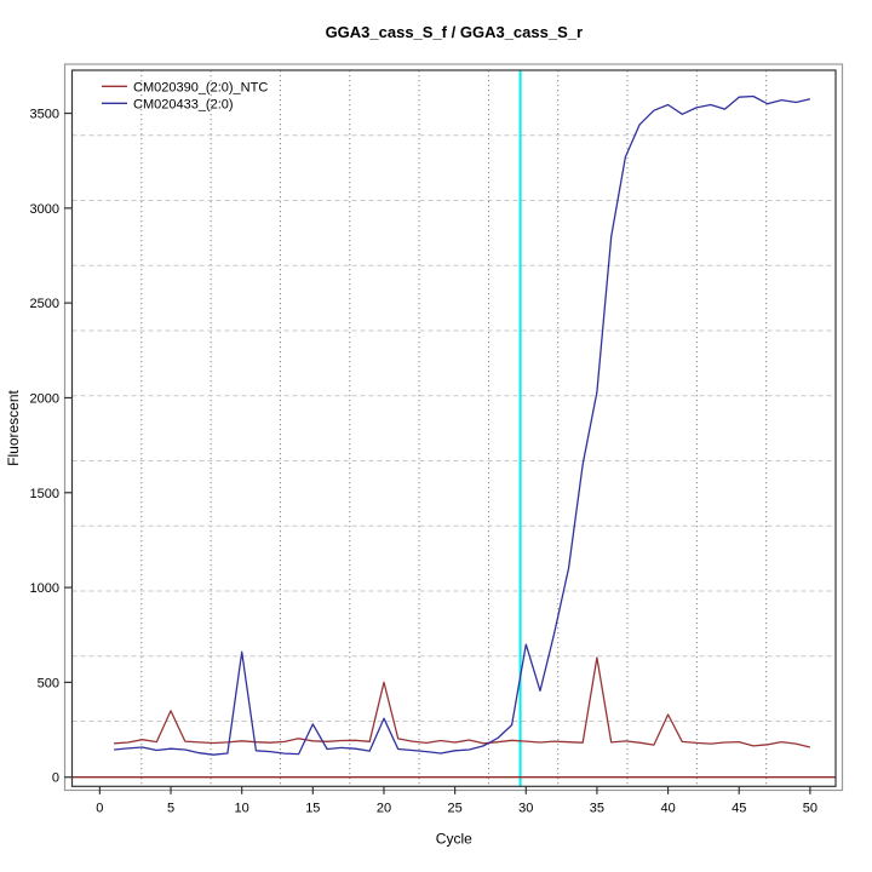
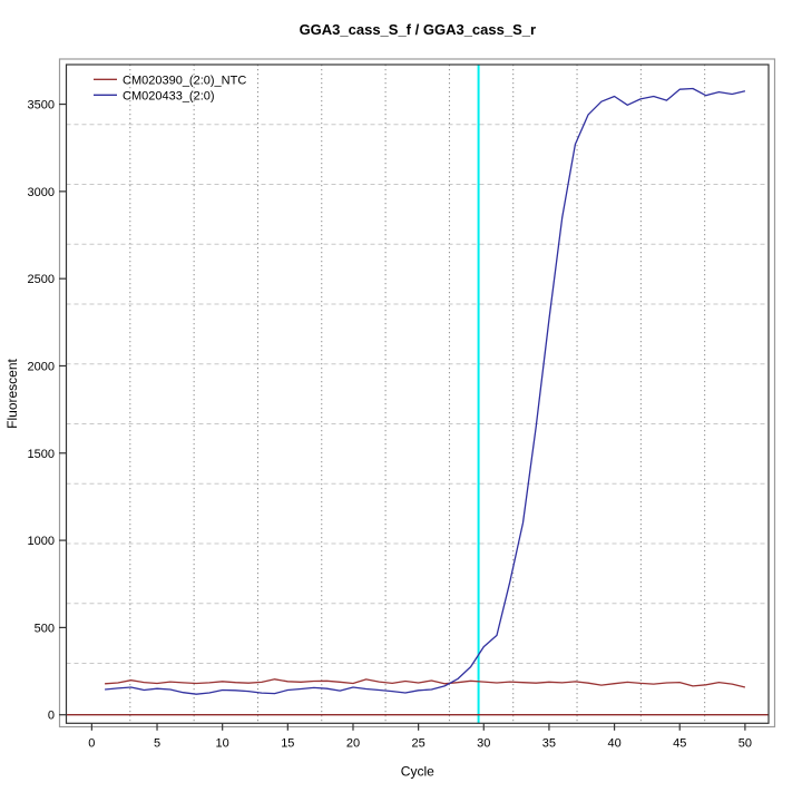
CM020390_(2:0)_NTC/5: 350 -> 180
CM020433_(2:0)/10: 660 -> 140
CM020433_(2:0)/15: 280 -> 140
CM020390_(2:0)_NTC/20: 500 -> 180
CM020433_(2:0)/20: 310 -> 160
CM020433_(2:0)/30: 700 -> 390
CM020390_(2:0)_NTC/35: 630 -> 190
CM020433_(2:0)/35: 2030 -> 2260
CM020390_(2:0)_NTC/40: 330 -> 180
